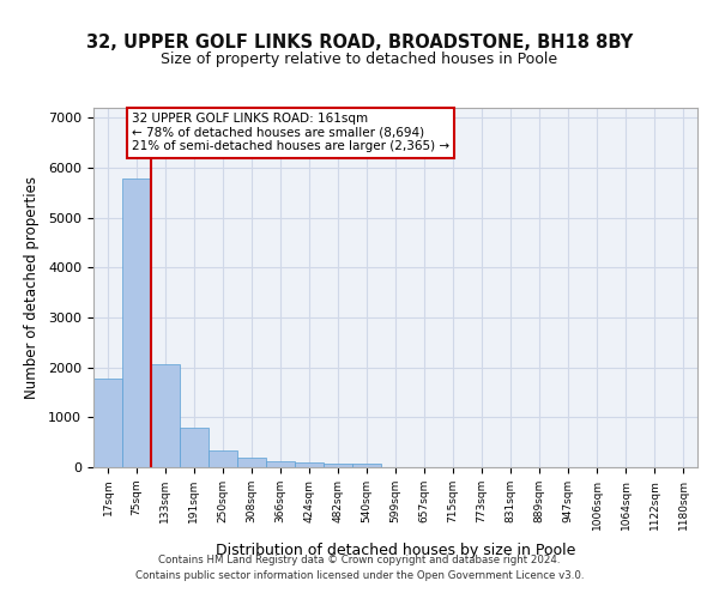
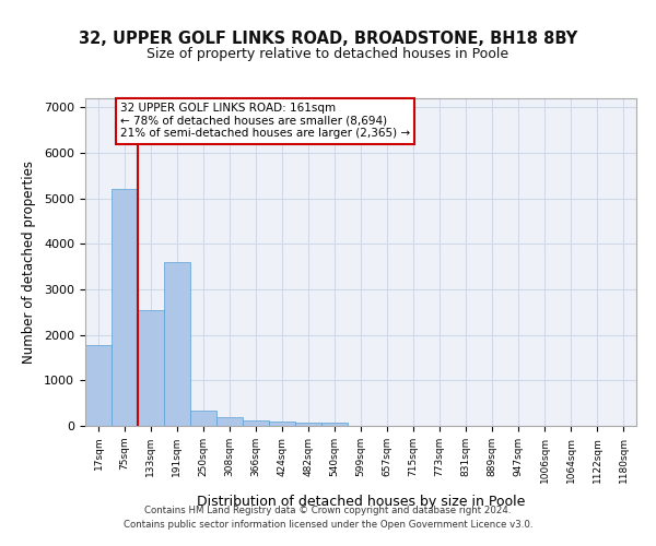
75sqm: 5780 -> 5200
133sqm: 2060 -> 2550
191sqm: 800 -> 3600
